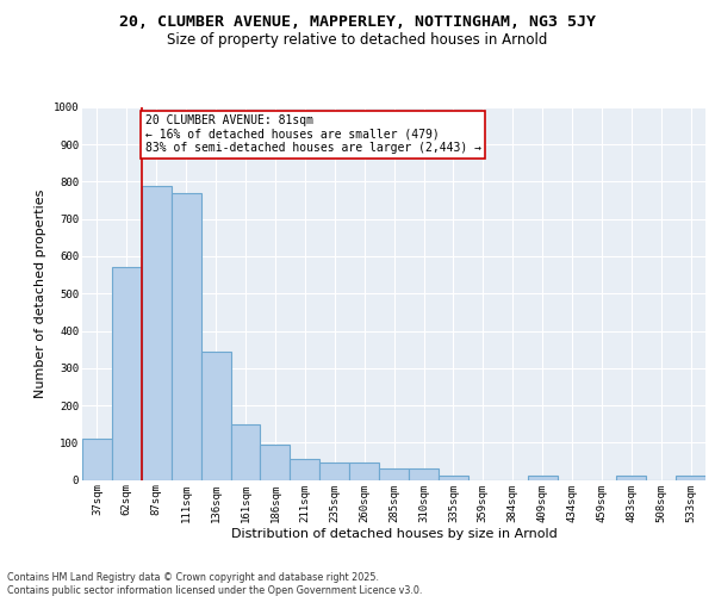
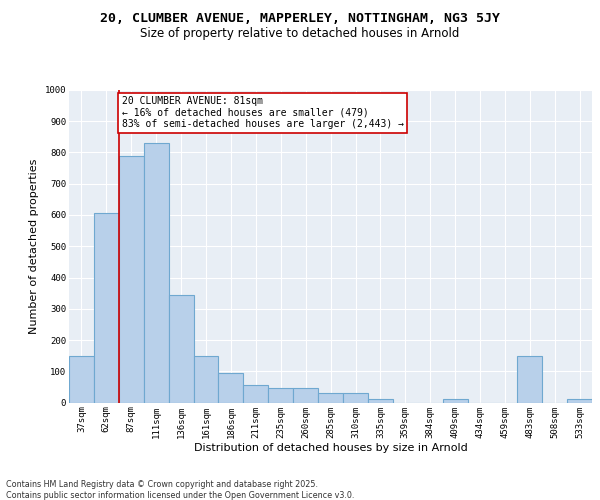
37sqm: 110 -> 150
62sqm: 570 -> 605
111sqm: 770 -> 830
483sqm: 10 -> 150
